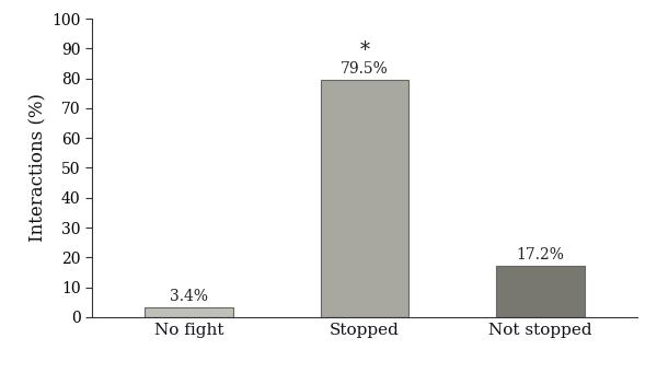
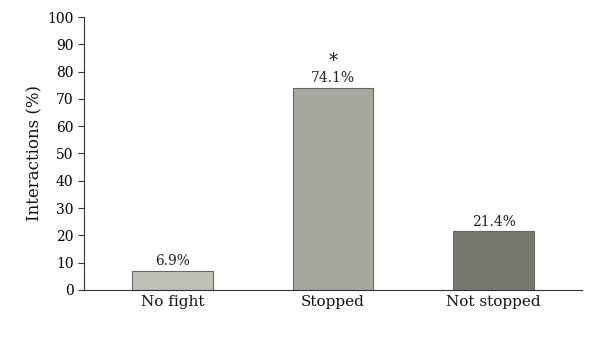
No fight: 3.4% -> 6.9%
Stopped: 79.5% -> 74.1%
Not stopped: 17.2% -> 21.4%
